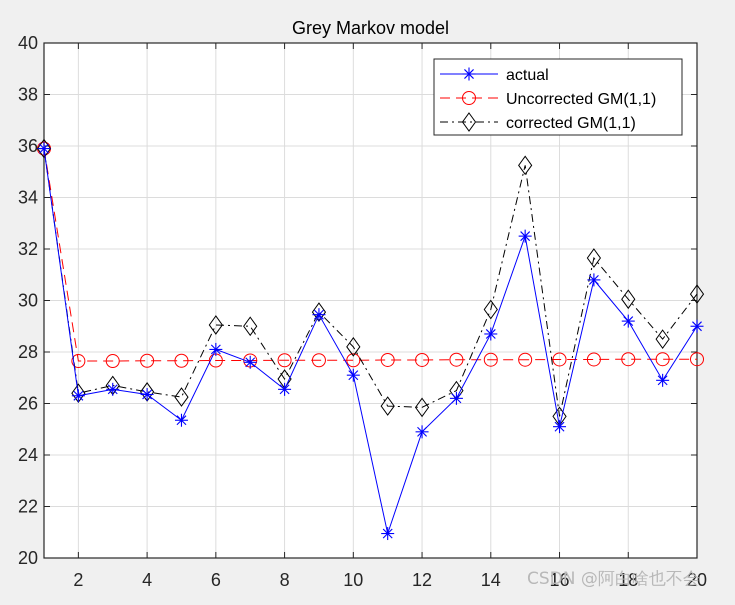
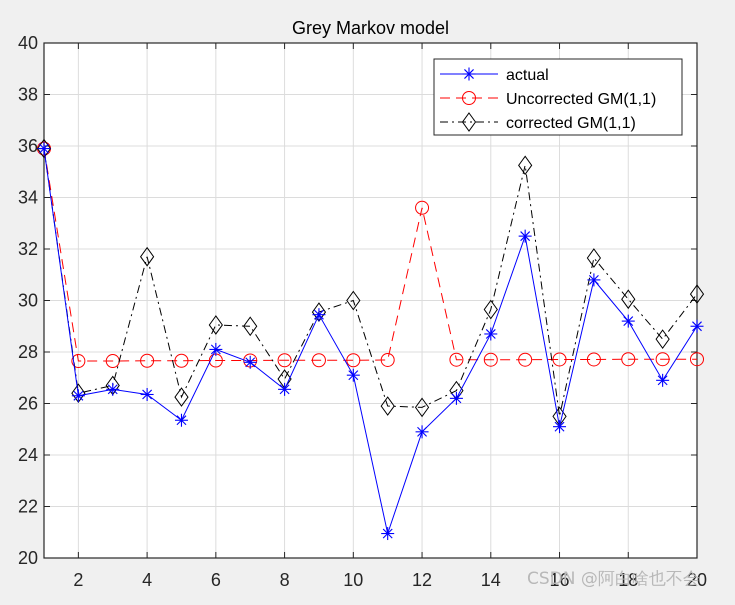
corrected GM(1,1)/4: 26.4 -> 31.7
corrected GM(1,1)/10: 28.2 -> 30.0
Uncorrected GM(1,1)/12: 27.7 -> 33.6
